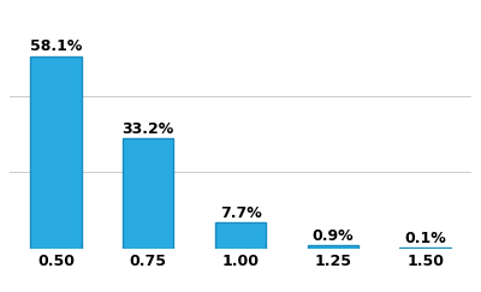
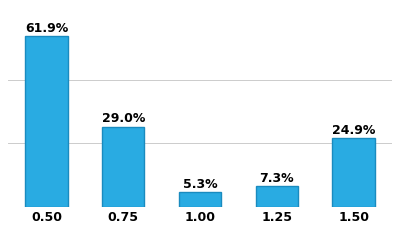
0.50: 58.1% -> 61.9%
0.75: 33.2% -> 29.0%
1.00: 7.7% -> 5.3%
1.25: 0.9% -> 7.3%
1.50: 0.1% -> 24.9%
